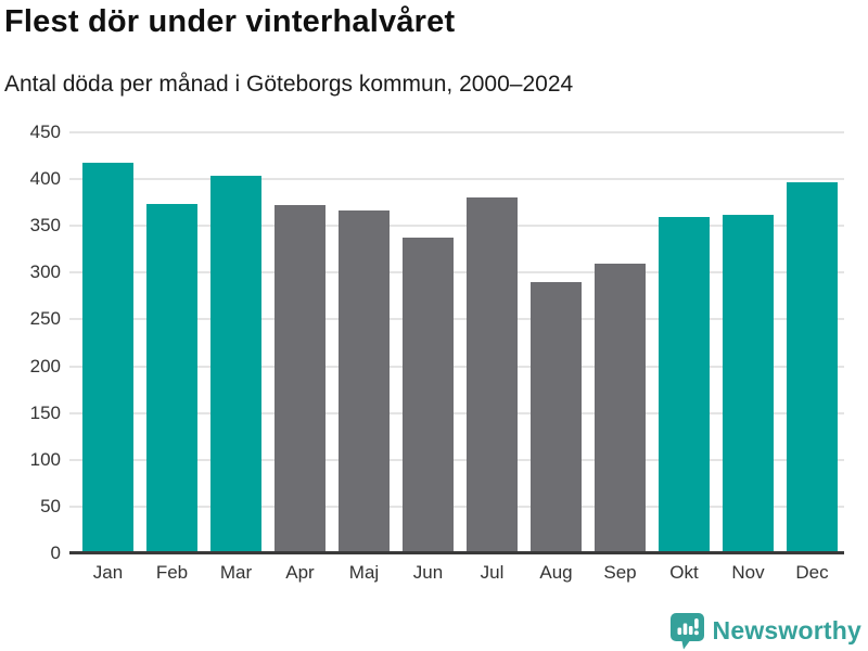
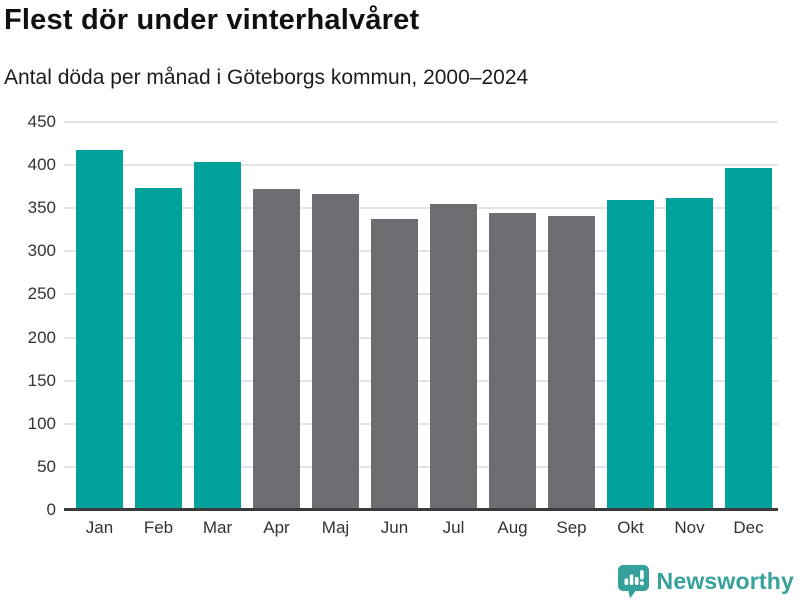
Jul: 380 -> 360
Aug: 290 -> 340
Sep: 310 -> 340
